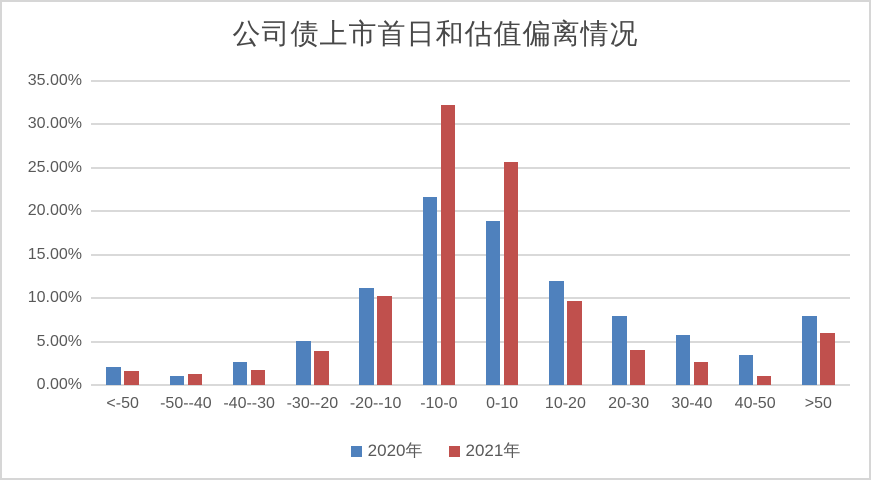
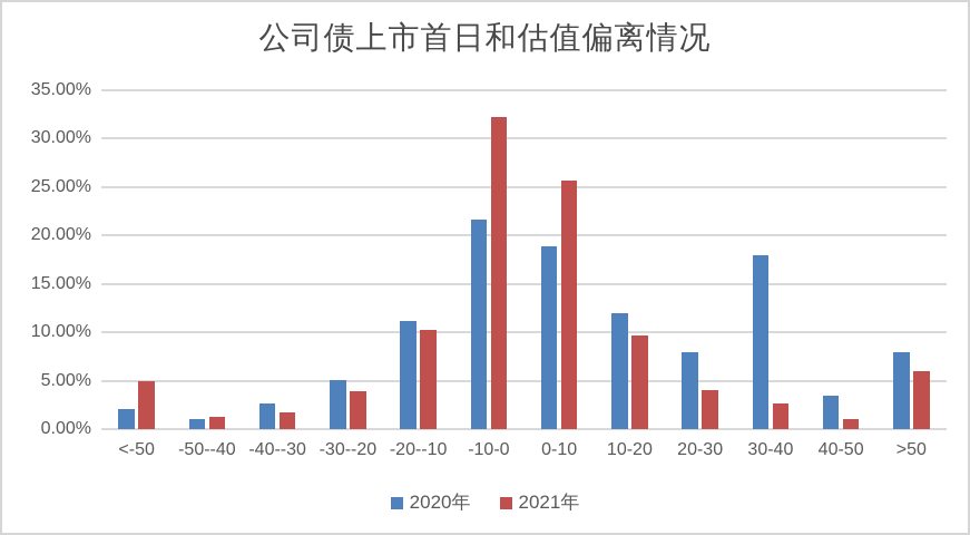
2021年/<-50: 2% -> 5%
2020年/30-40: 6% -> 18%
